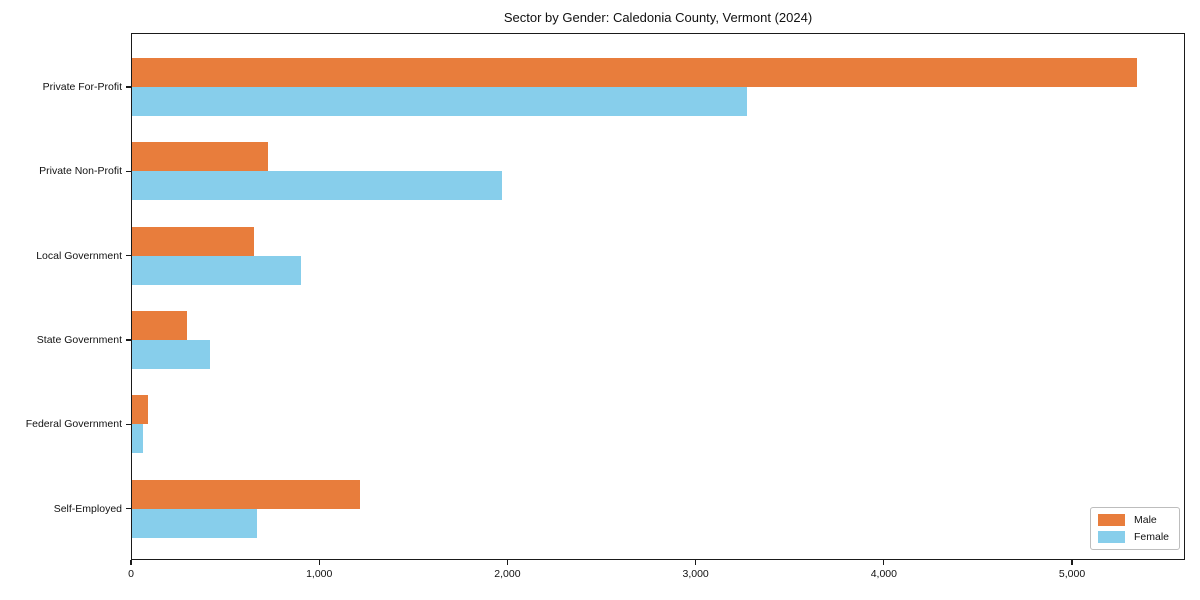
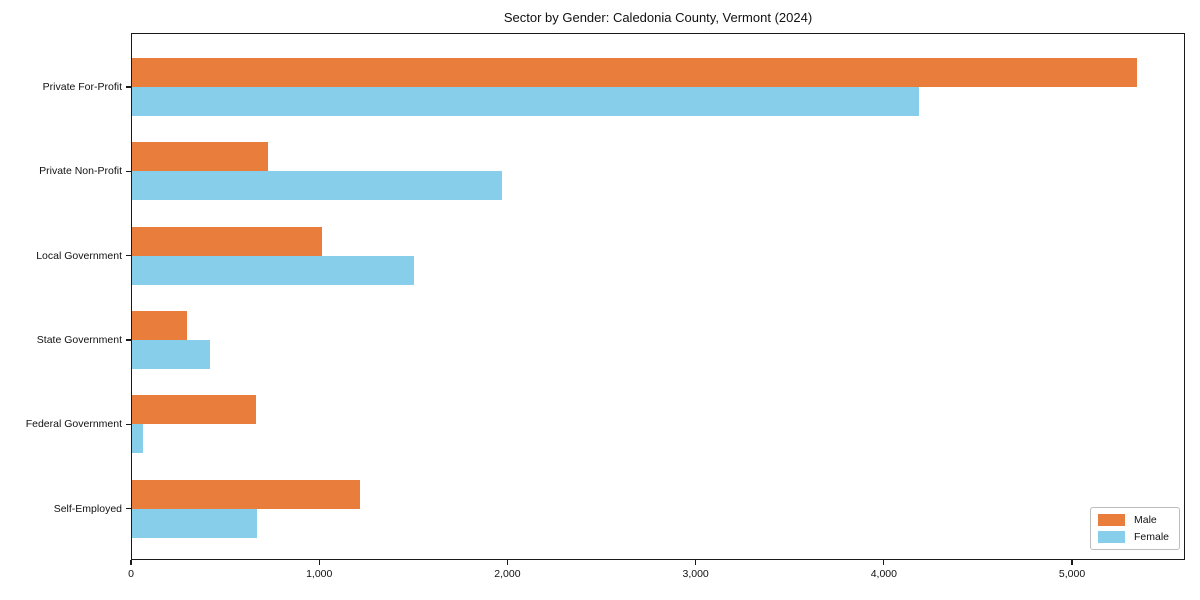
Female/Private For-Profit: 3270 -> 4180
Male/Local Government: 650 -> 1010
Female/Local Government: 900 -> 1500
Male/Federal Government: 80 -> 660
